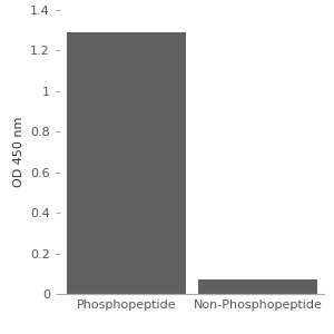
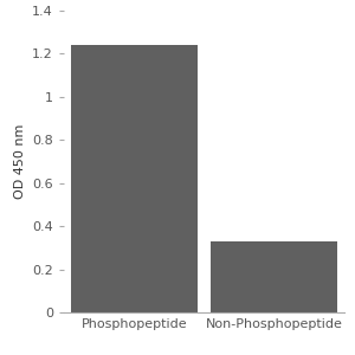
Phosphopeptide: 1.29 -> 1.24
Non-Phosphopeptide: 0.07 -> 0.33
